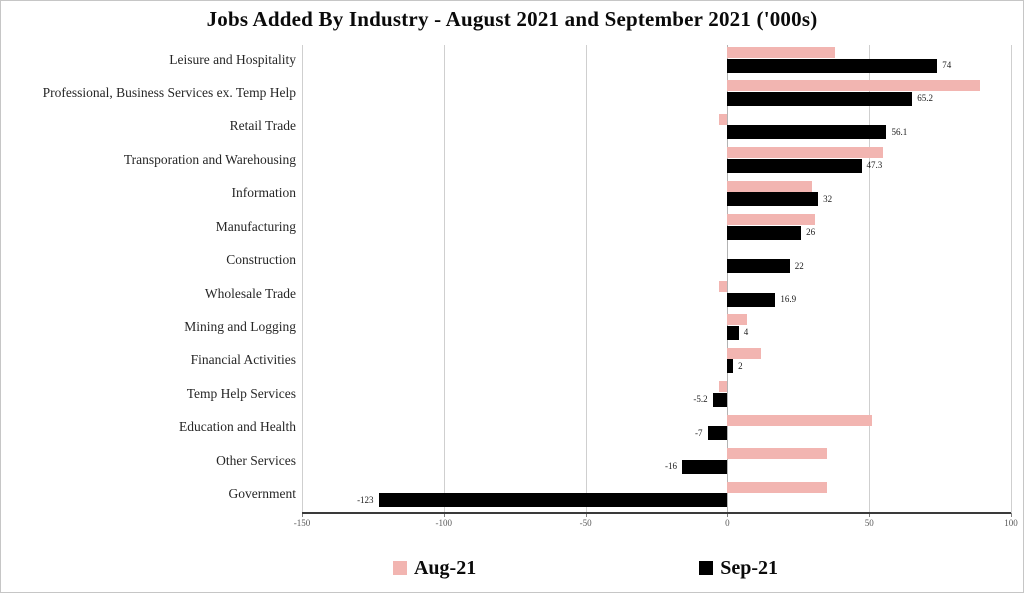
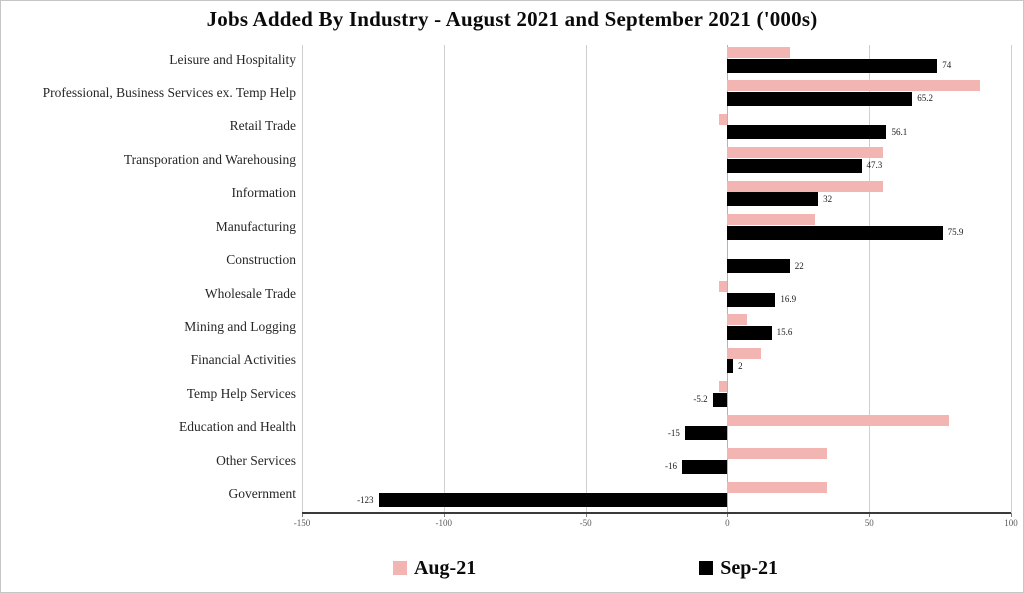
Aug-21/Leisure and Hospitality: 38 -> 22
Aug-21/Information: 30 -> 55
Sep-21/Manufacturing: 26 -> 75.9
Sep-21/Mining and Logging: 4 -> 15.6
Aug-21/Education and Health: 51 -> 78
Sep-21/Education and Health: -7 -> -15
